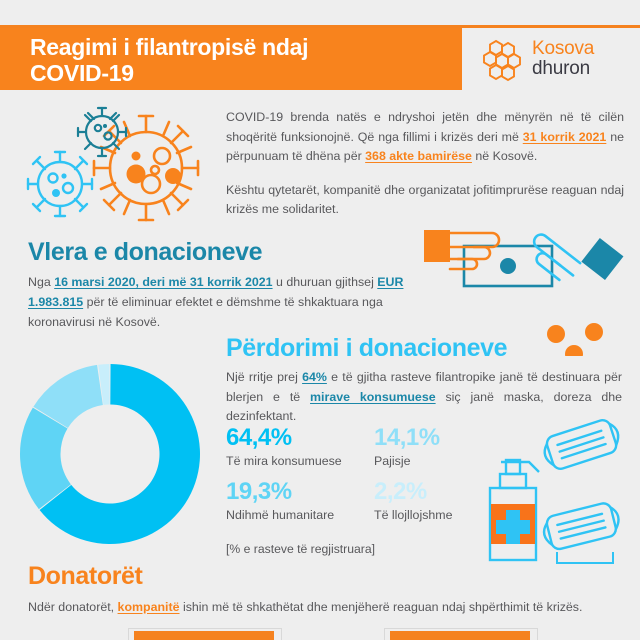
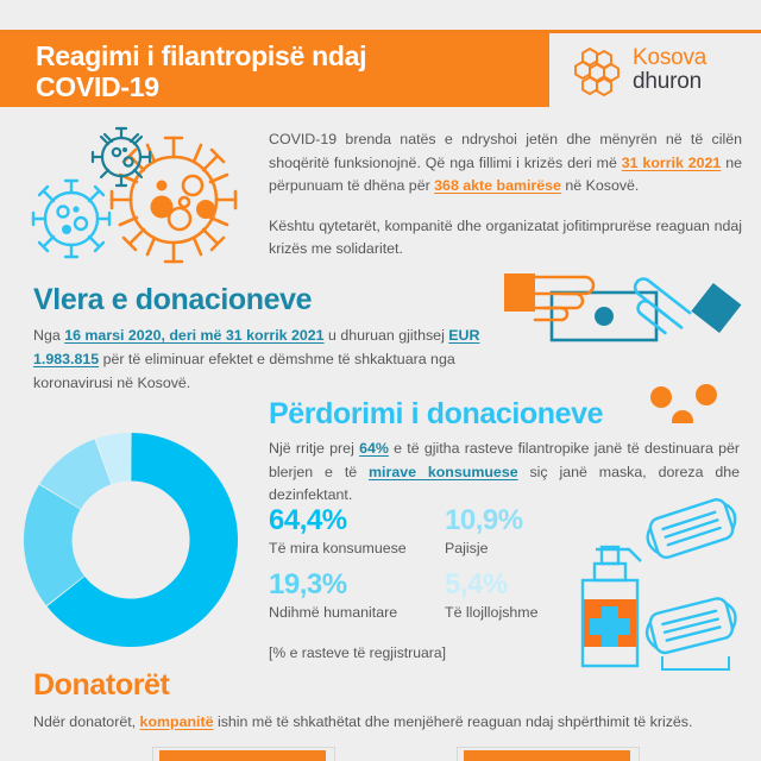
Pajisje: 14,1% -> 10,9%
Të llojllojshme: 2,2% -> 5,4%
